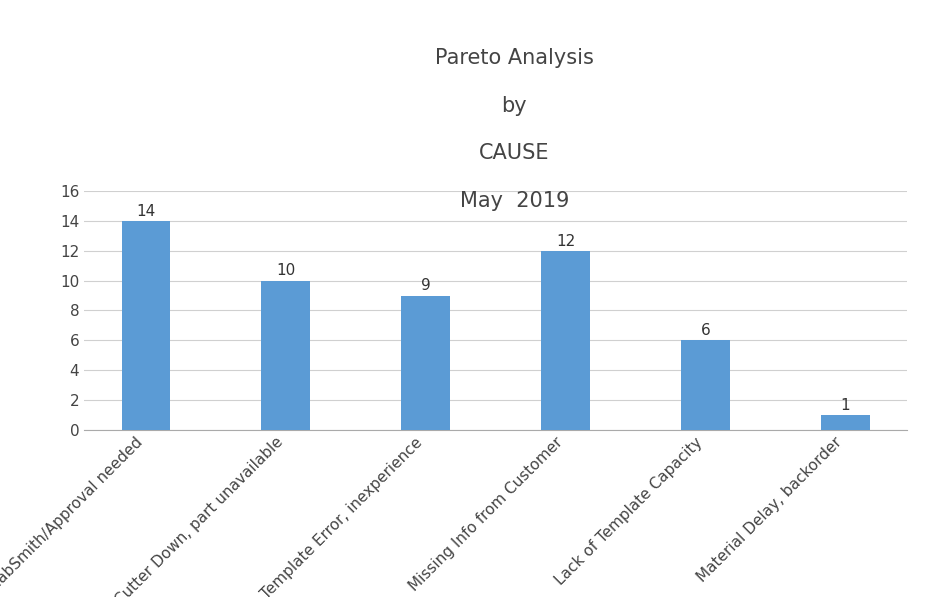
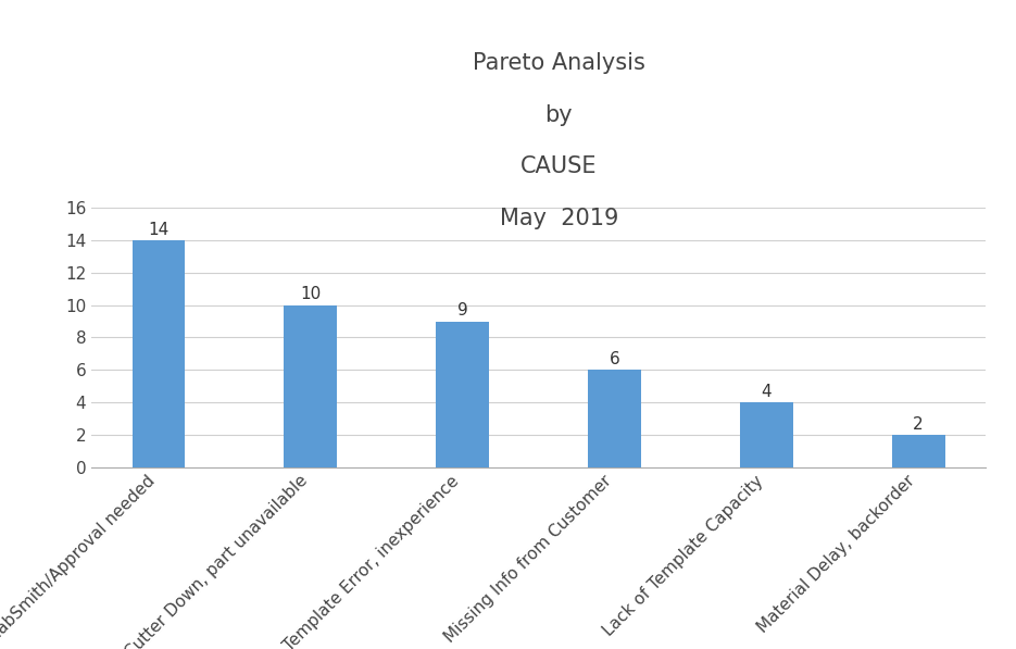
Missing Info from Customer: 12 -> 6
Lack of Template Capacity: 6 -> 4
Material Delay, backorder: 1 -> 2
